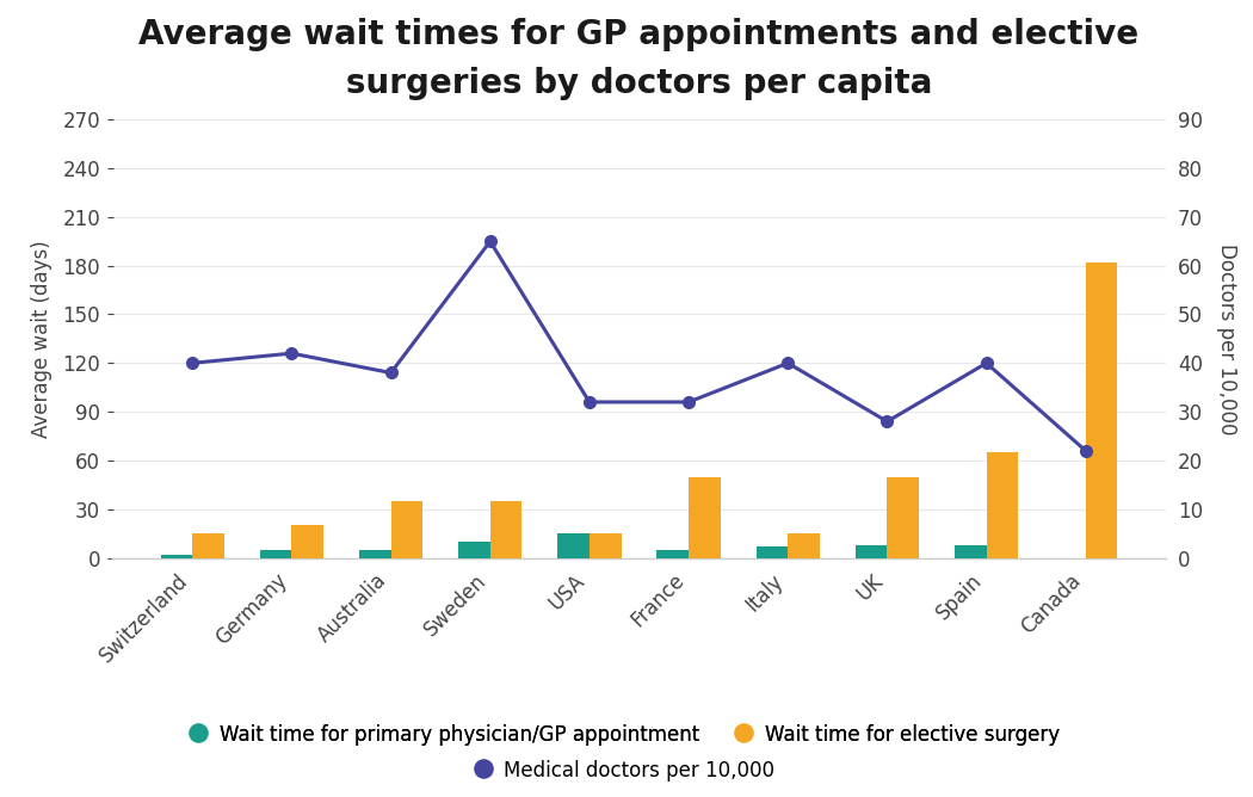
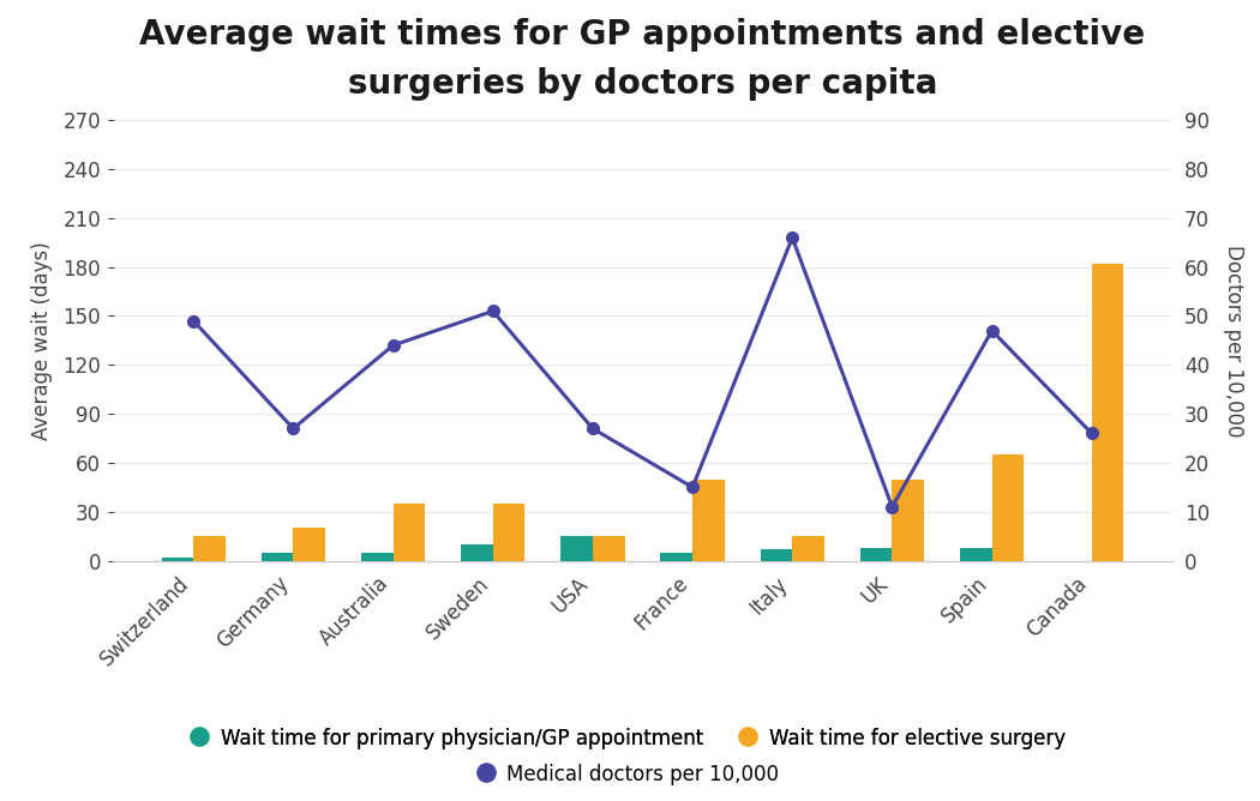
Medical doctors per 10,000/Switzerland: 40 -> 49
Medical doctors per 10,000/Germany: 42 -> 27
Medical doctors per 10,000/Australia: 38 -> 44
Medical doctors per 10,000/Sweden: 65 -> 51
Medical doctors per 10,000/USA: 32 -> 27
Medical doctors per 10,000/France: 32 -> 15
Medical doctors per 10,000/Italy: 40 -> 66
Medical doctors per 10,000/UK: 28 -> 11
Medical doctors per 10,000/Spain: 40 -> 47
Medical doctors per 10,000/Canada: 22 -> 26
